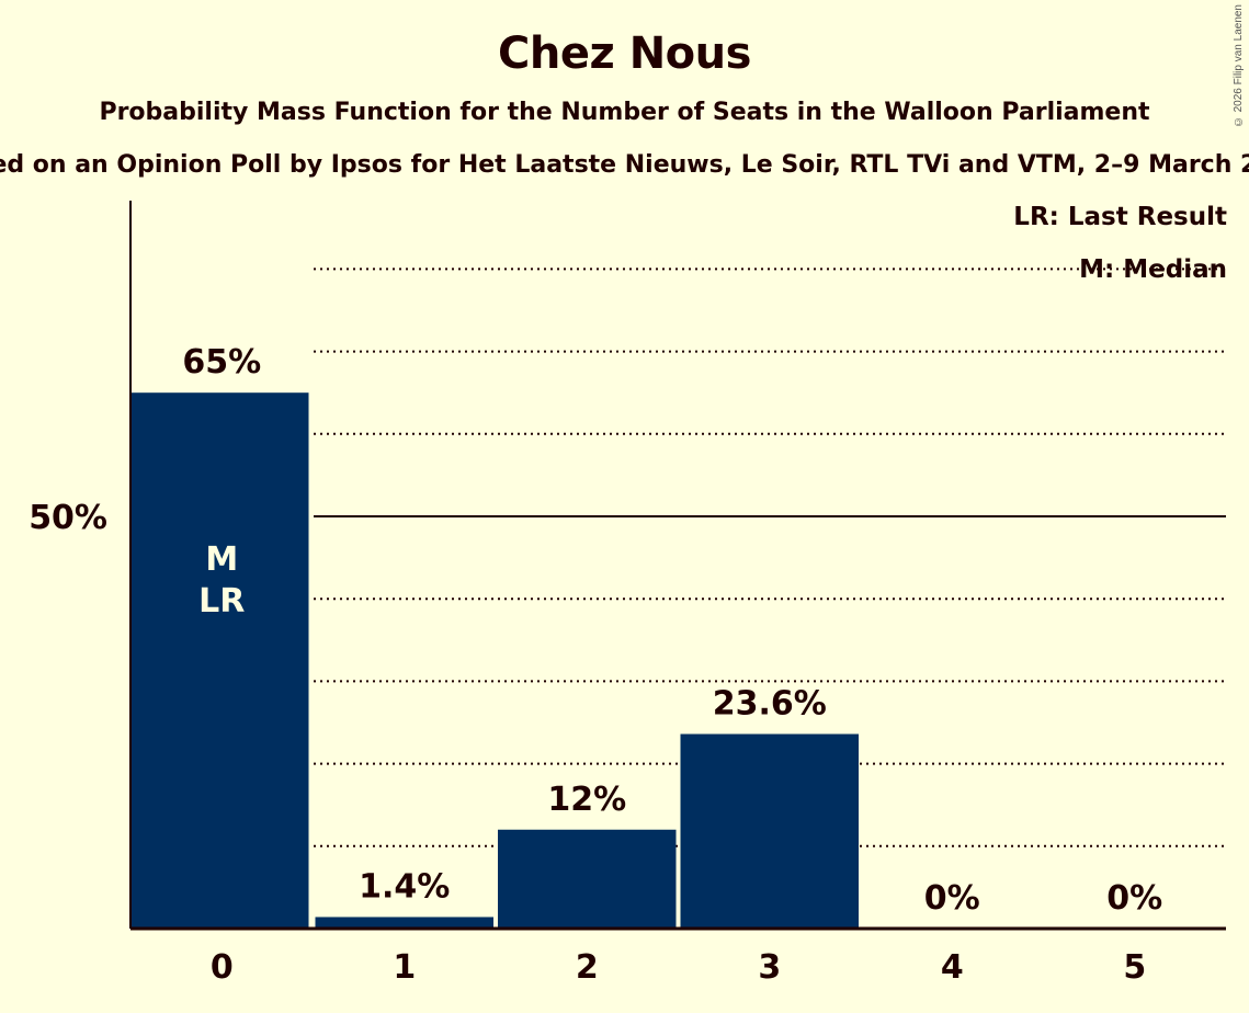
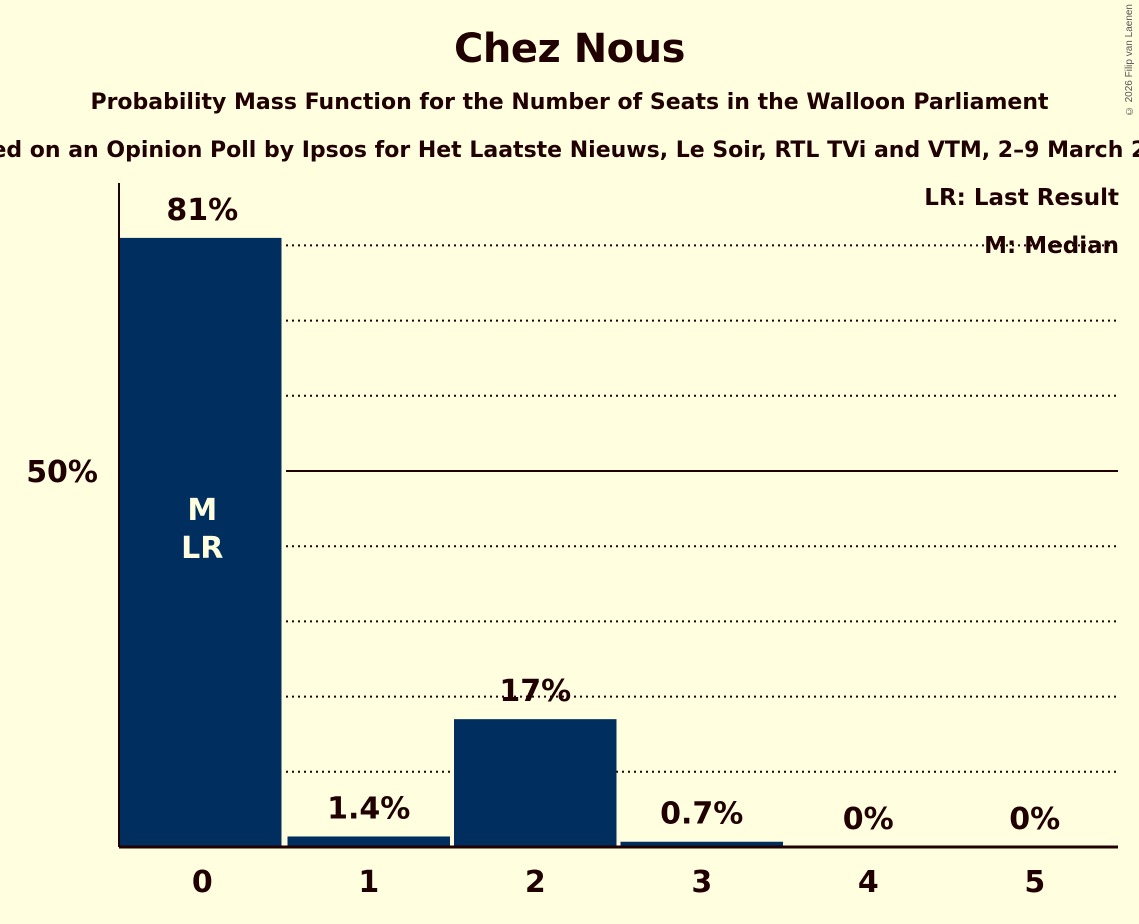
0: 65% -> 81%
2: 12% -> 17%
3: 23.6% -> 0.7%
